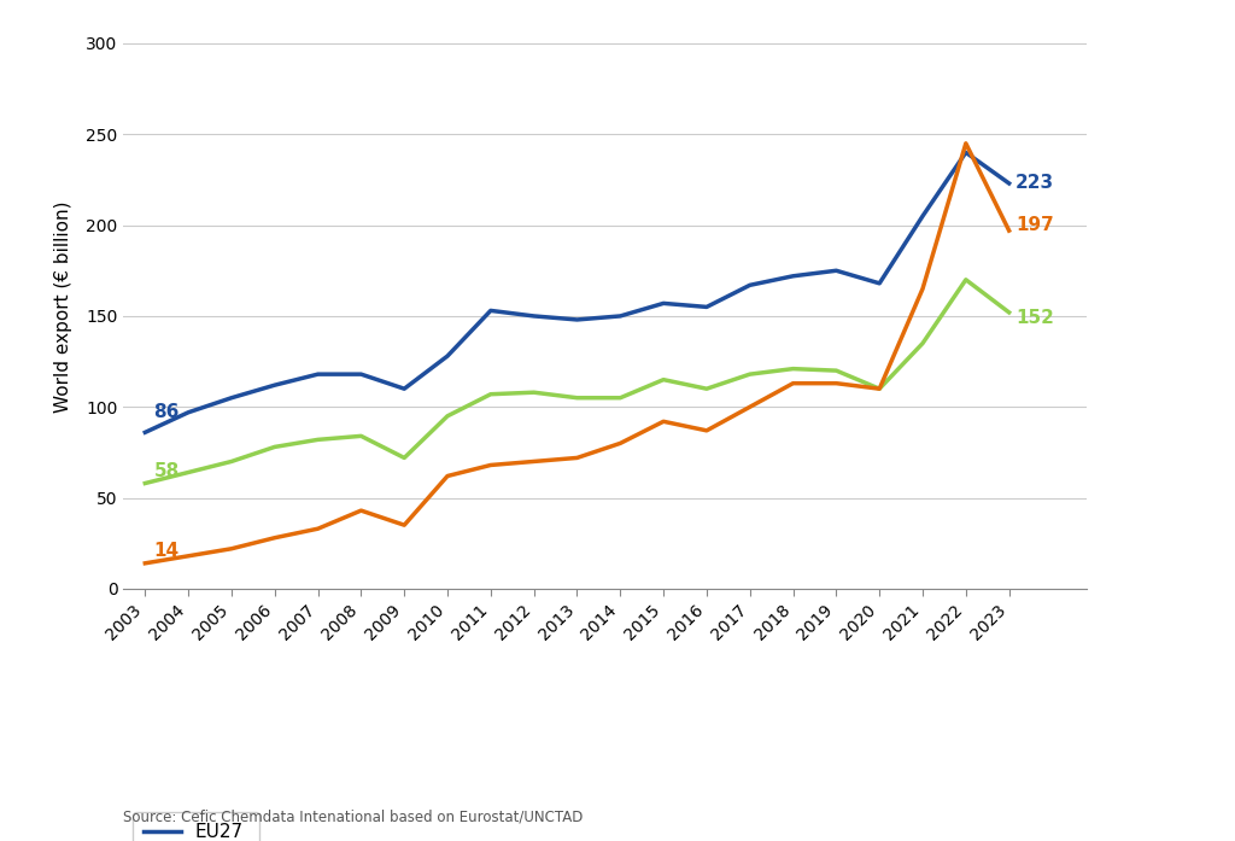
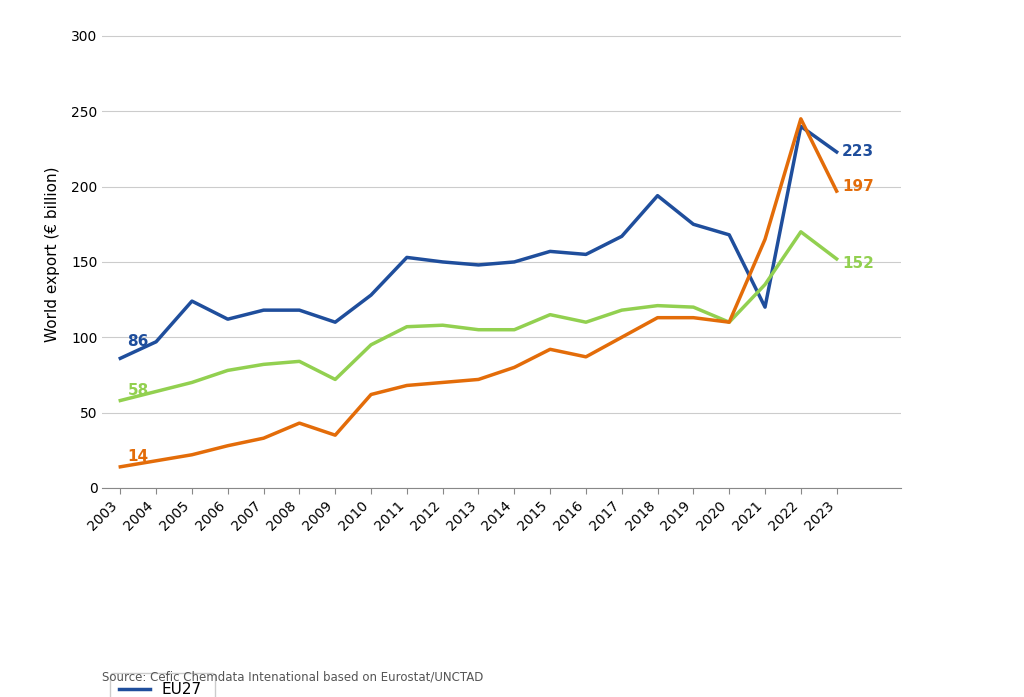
EU27/2005: 105 -> 124
EU27/2018: 172 -> 194
EU27/2021: 205 -> 120
